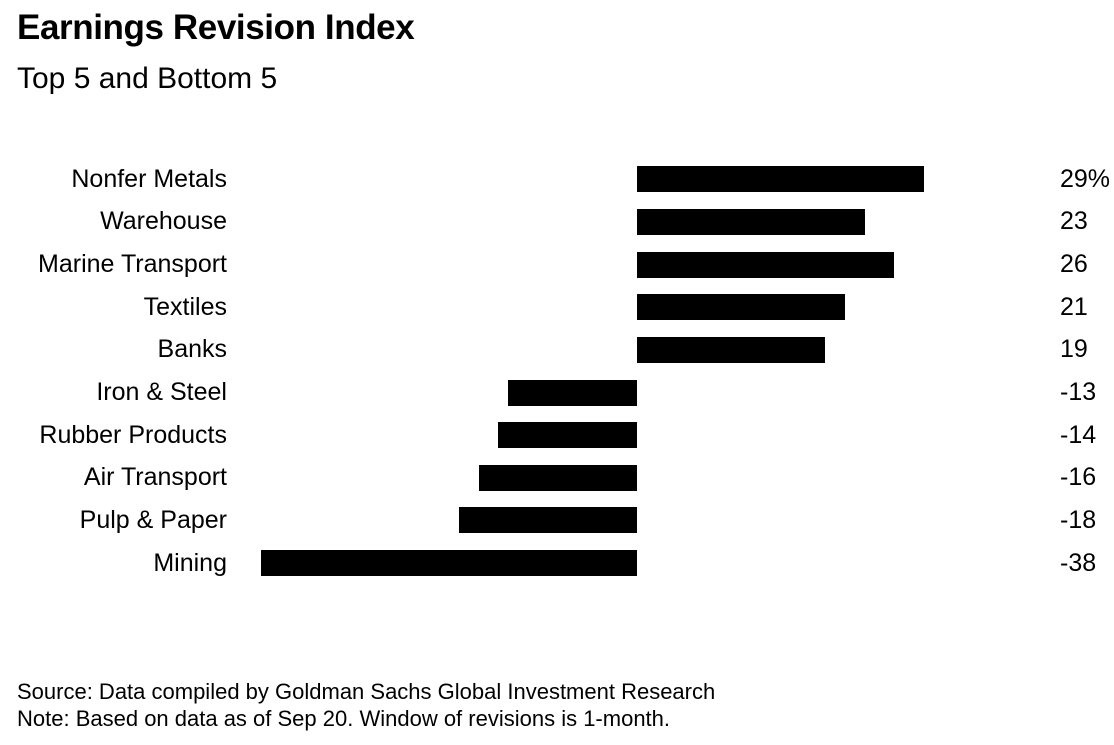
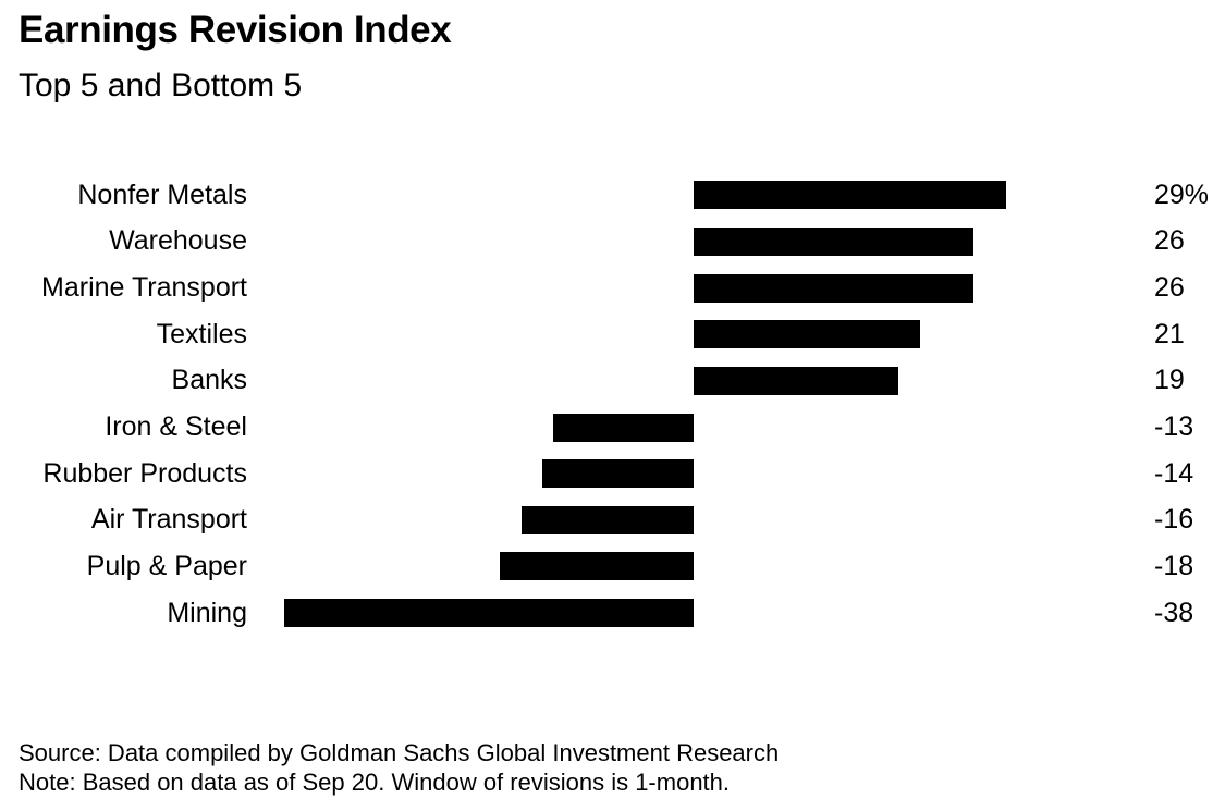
Warehouse: 23 -> 26
